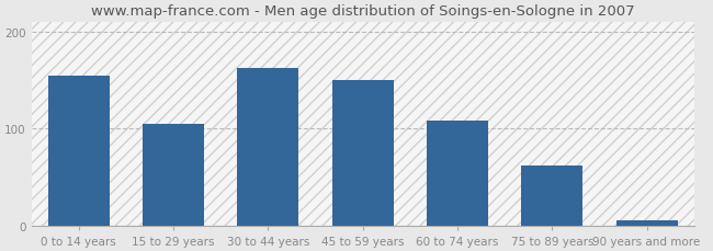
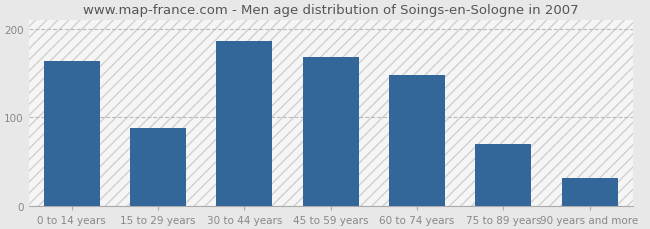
0 to 14 years: 155 -> 164
15 to 29 years: 105 -> 88
30 to 44 years: 163 -> 186
45 to 59 years: 150 -> 168
60 to 74 years: 108 -> 148
75 to 89 years: 62 -> 70
90 years and more: 5 -> 32
